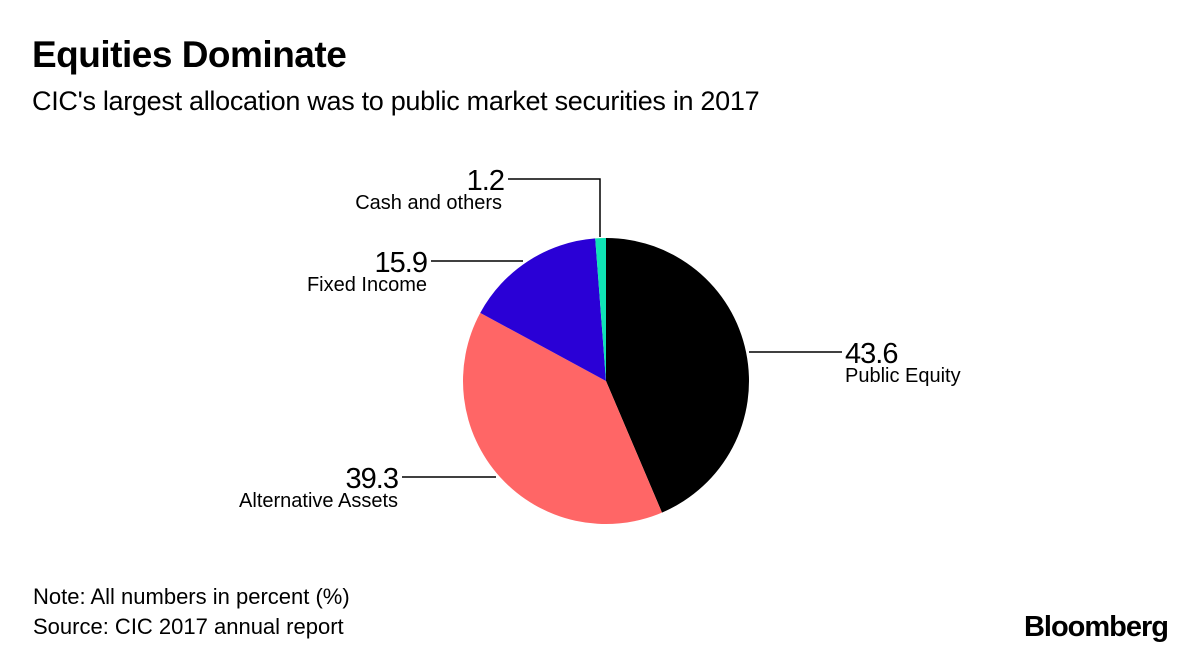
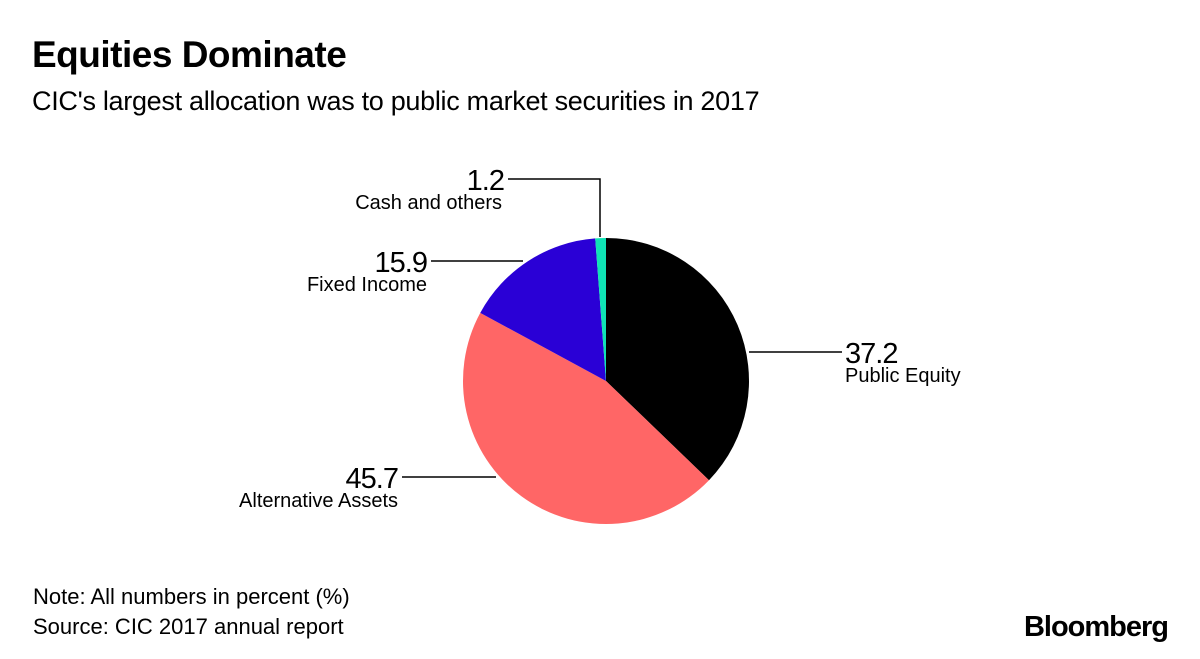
Public Equity: 43.6 -> 37.2
Alternative Assets: 39.3 -> 45.7
